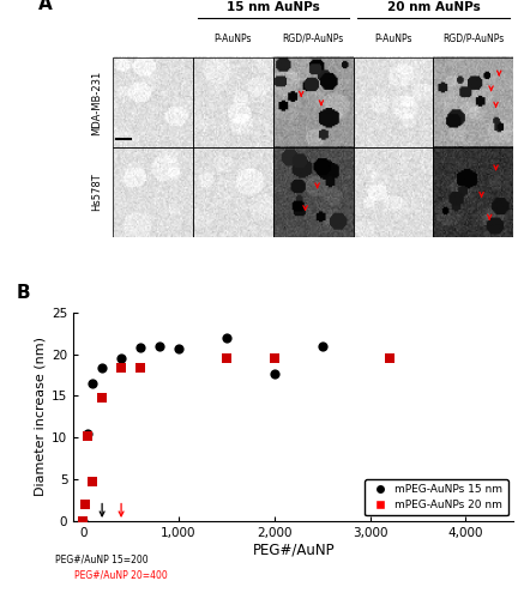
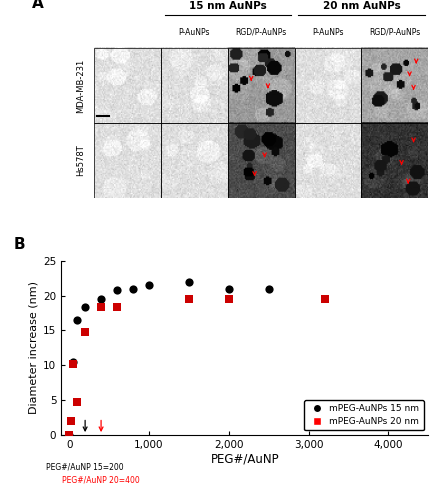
mPEG-AuNPs 15 nm/1,000: 20.6 -> 21.5
mPEG-AuNPs 15 nm/2,000: 17.6 -> 21.0
